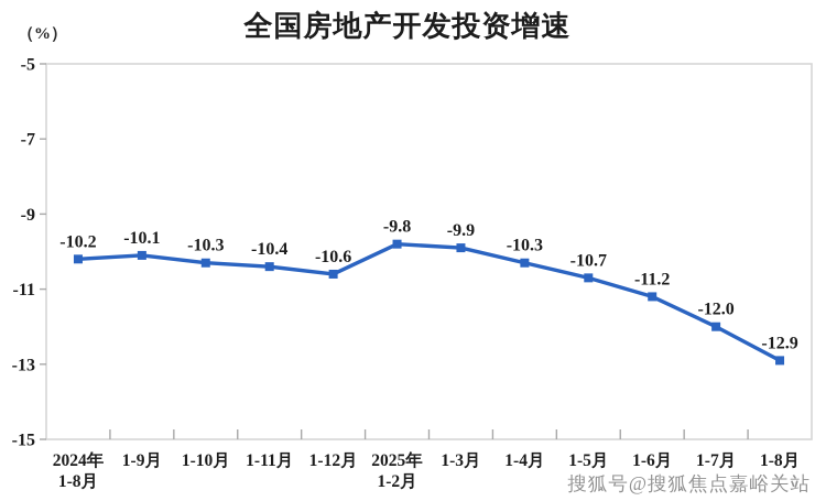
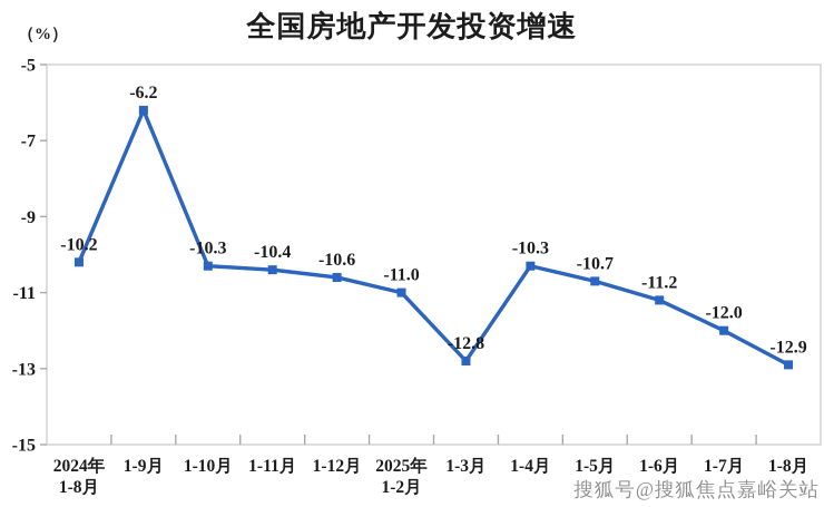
1-9月: -10.1 -> -6.2
2025年 1-2月: -9.8 -> -11.0
1-3月: -9.9 -> -12.8
